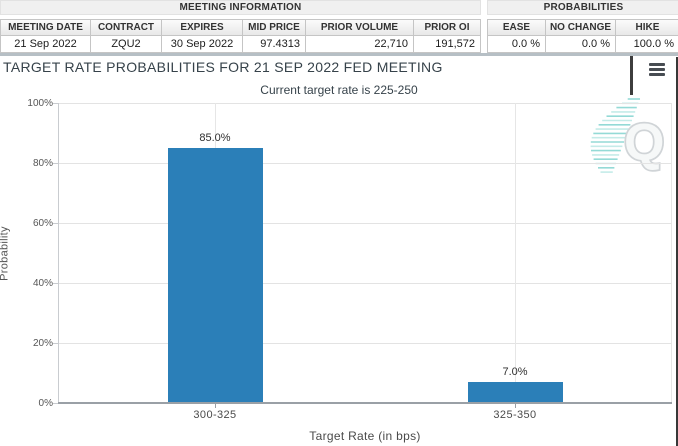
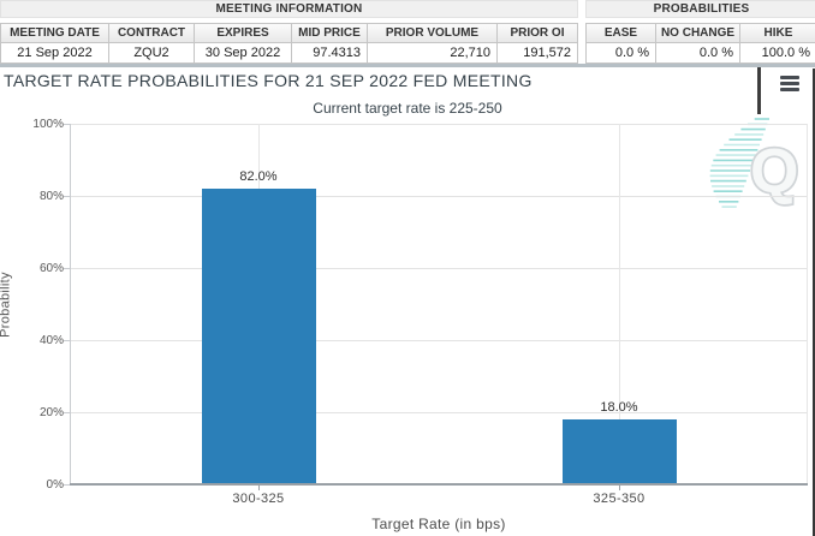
300-325: 85.0% -> 82.0%
325-350: 7.0% -> 18.0%
